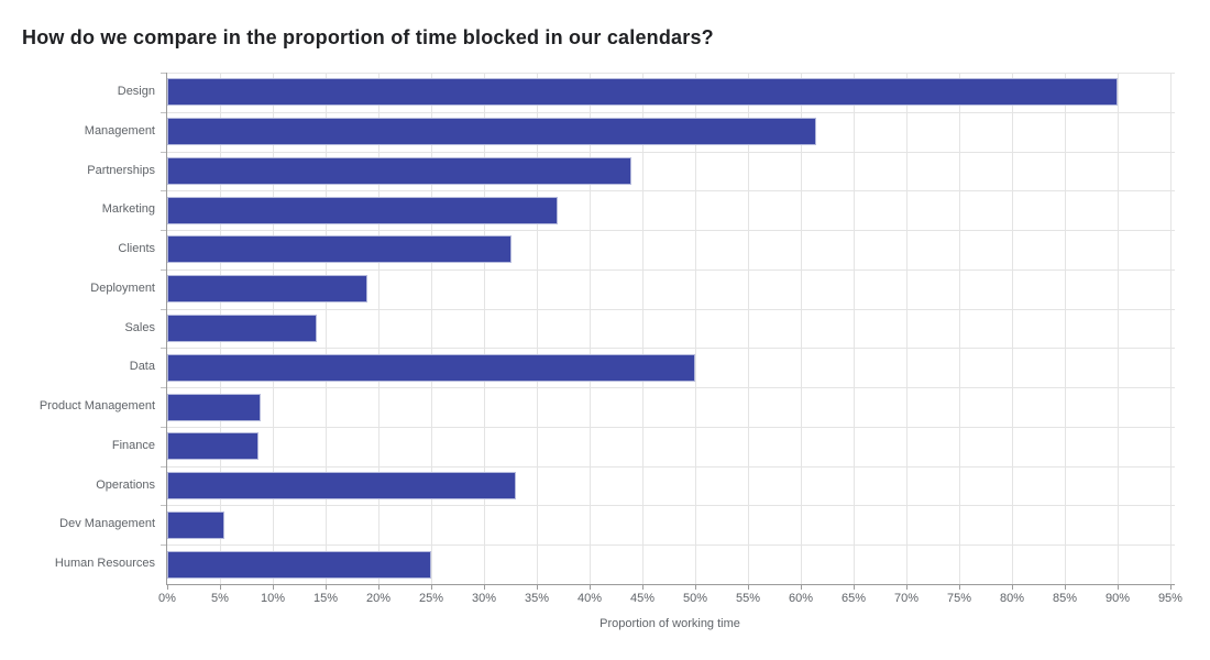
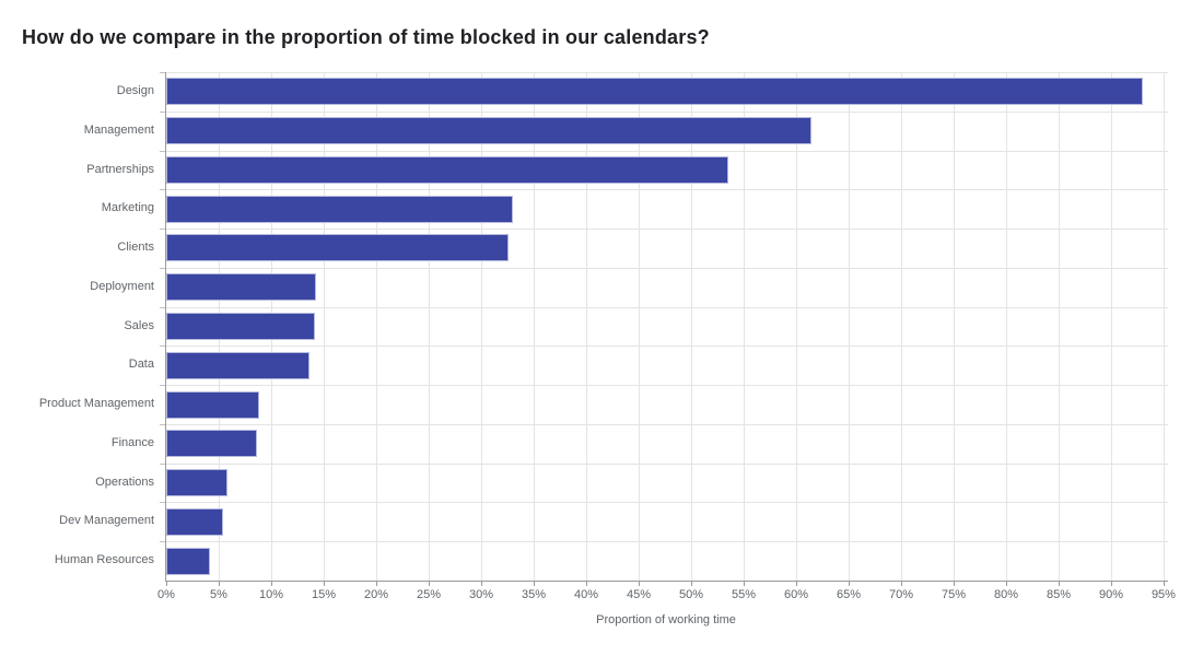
Design: 90% -> 93%
Partnerships: 44% -> 54%
Marketing: 37% -> 33%
Deployment: 19% -> 14%
Data: 50% -> 14%
Operations: 33% -> 6%
Human Resources: 25% -> 4%
